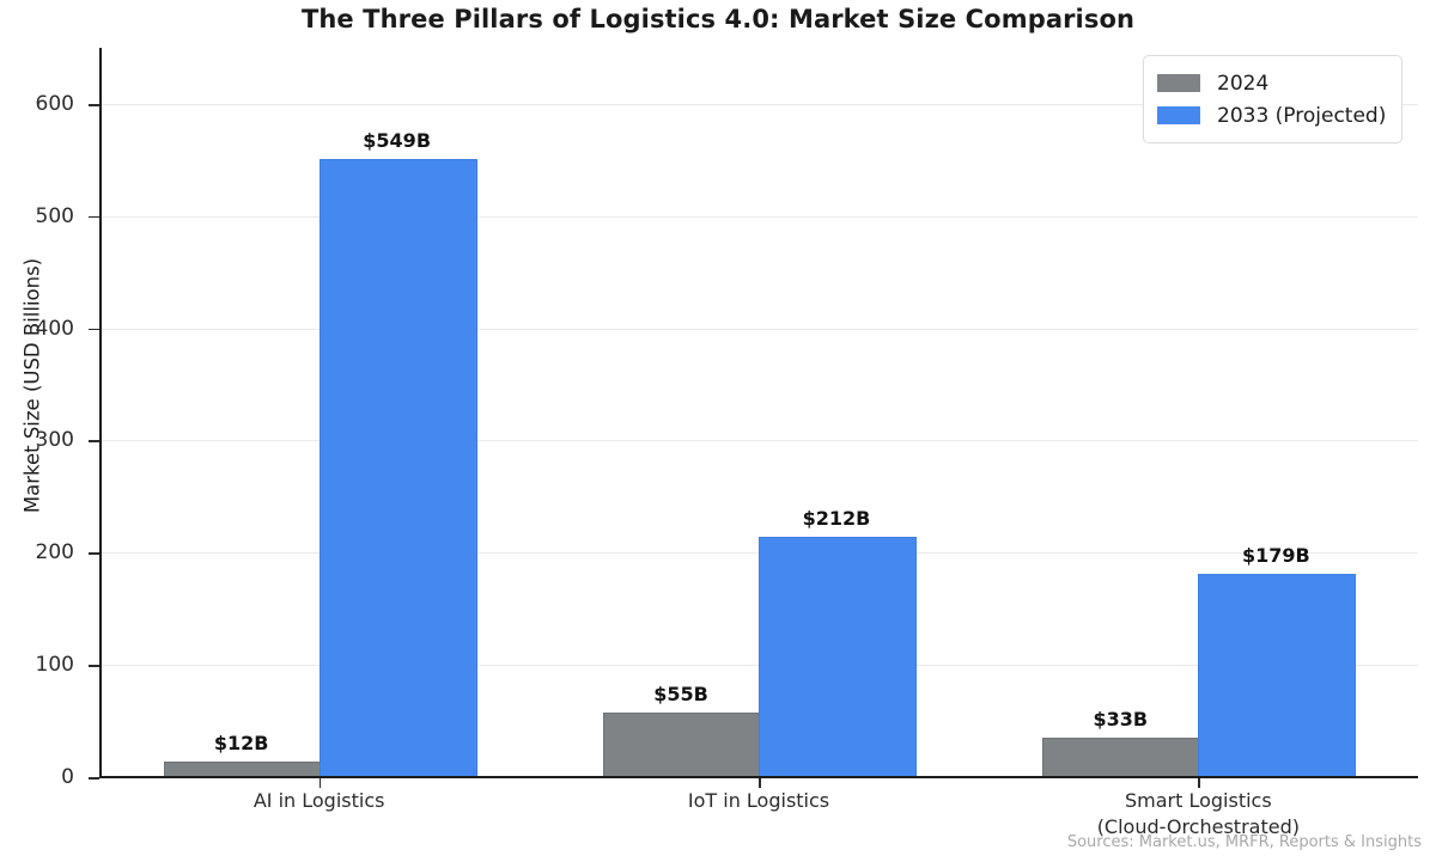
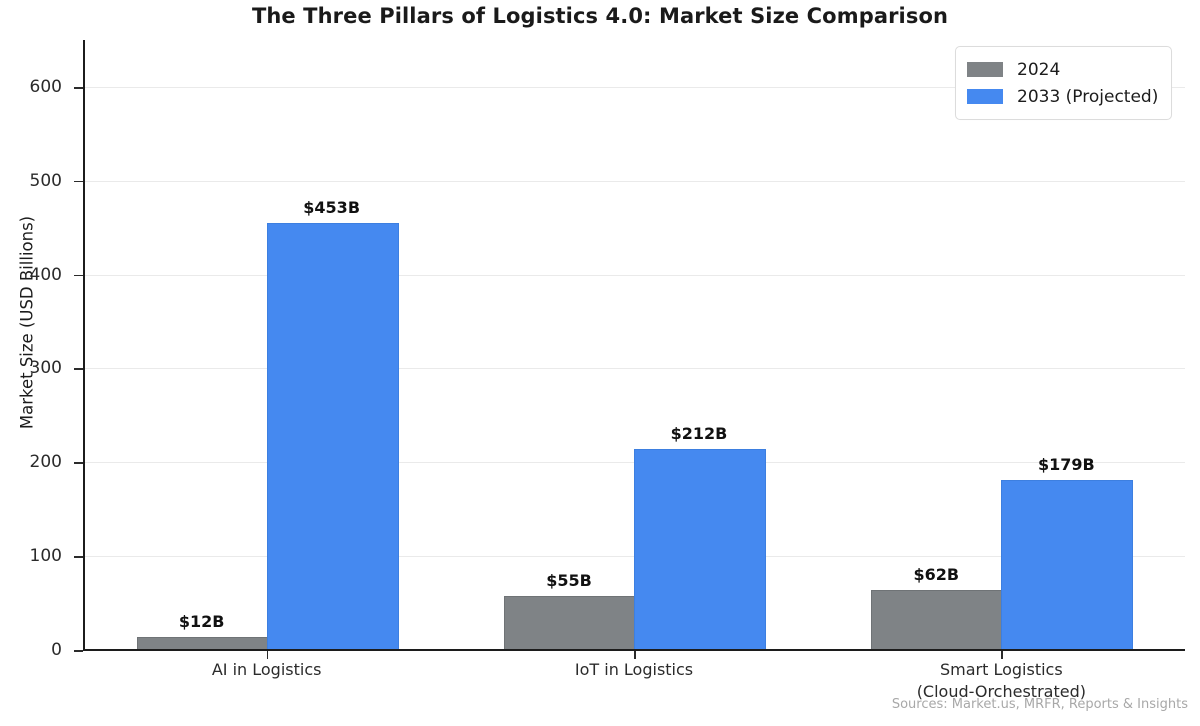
2033 (Projected)/AI in Logistics: $549B -> $453B
2024/Smart Logistics (Cloud-Orchestrated): $33B -> $62B
